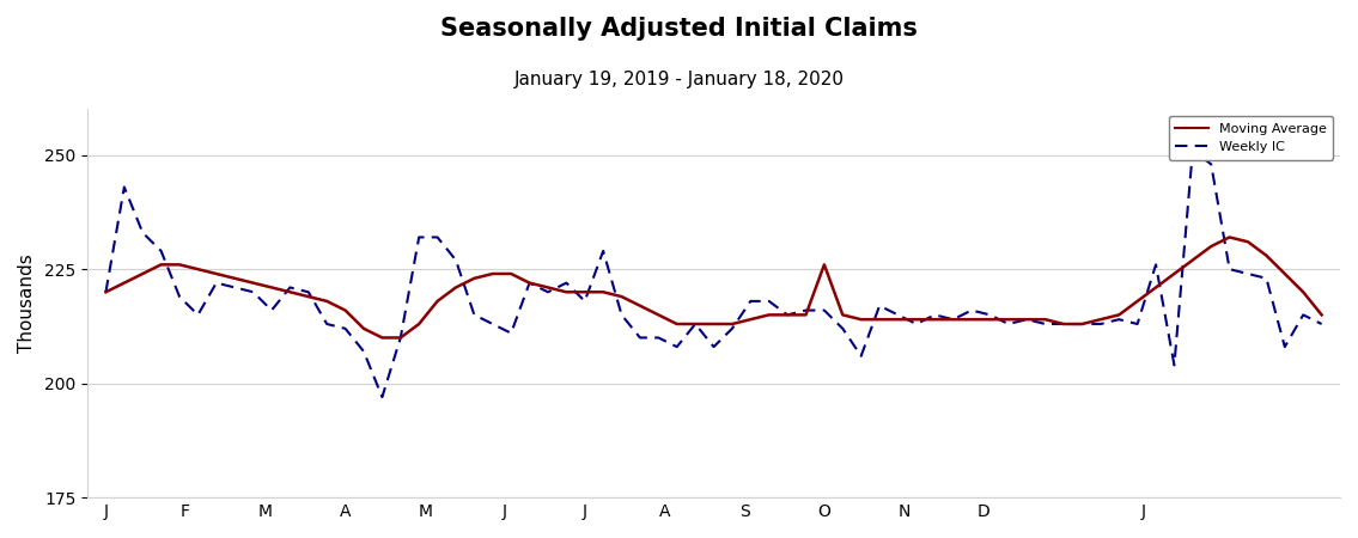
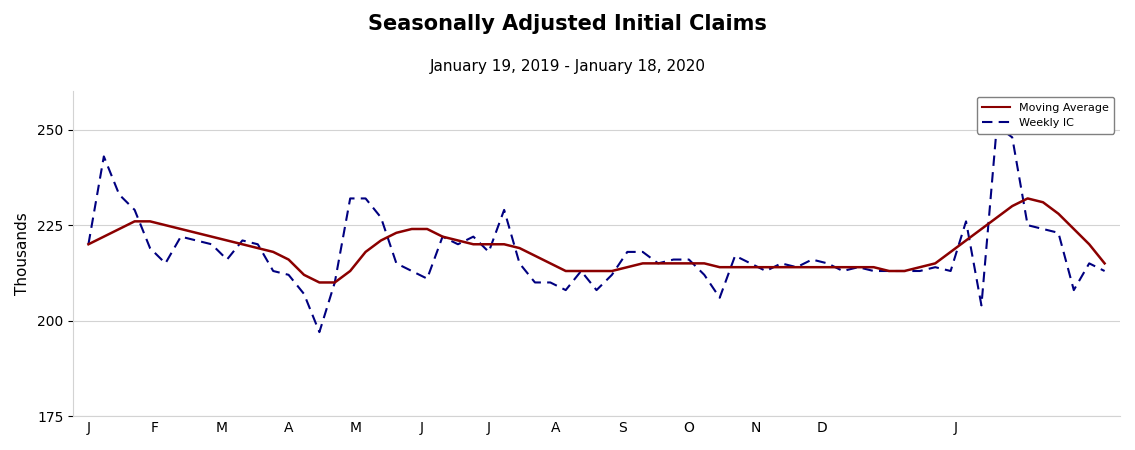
Moving Average/O: 226 -> 215
